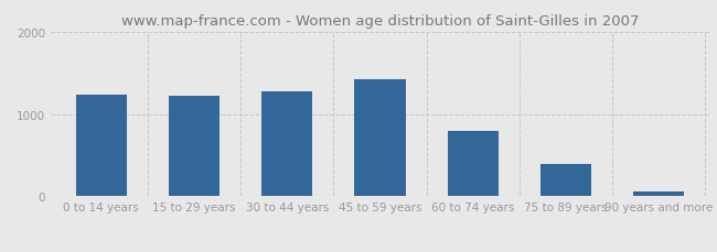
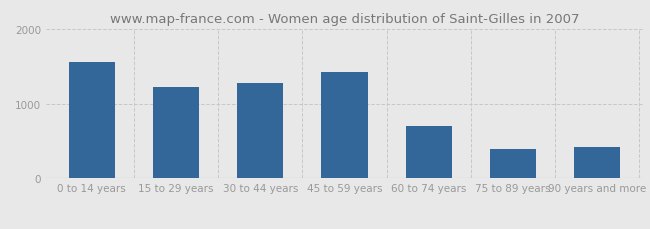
0 to 14 years: 1230 -> 1560
60 to 74 years: 790 -> 700
90 years and more: 60 -> 420
